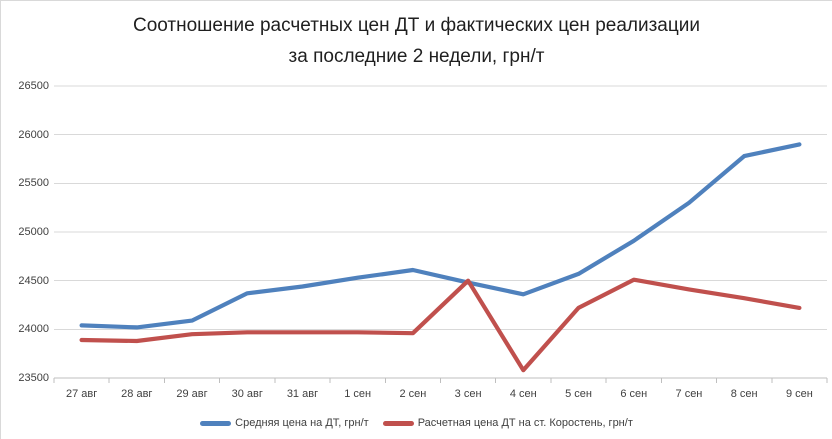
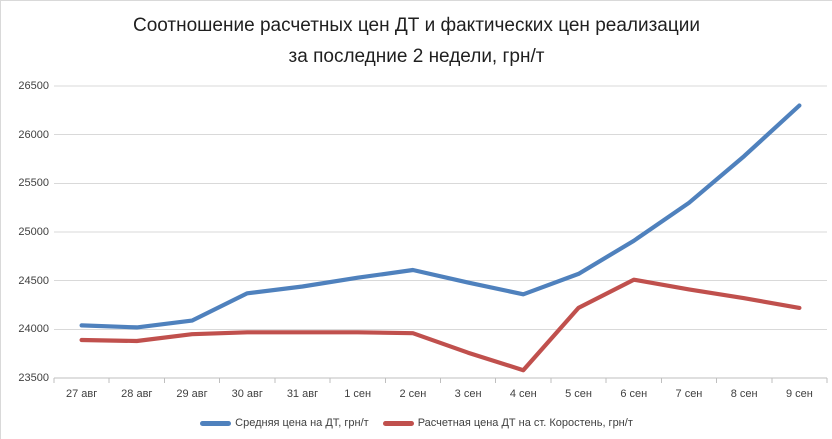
Расчетная цена ДТ на ст. Коростень, грн/т/3 сен: 24500 -> 23800
Средняя цена на ДТ, грн/т/9 сен: 25900 -> 26300
